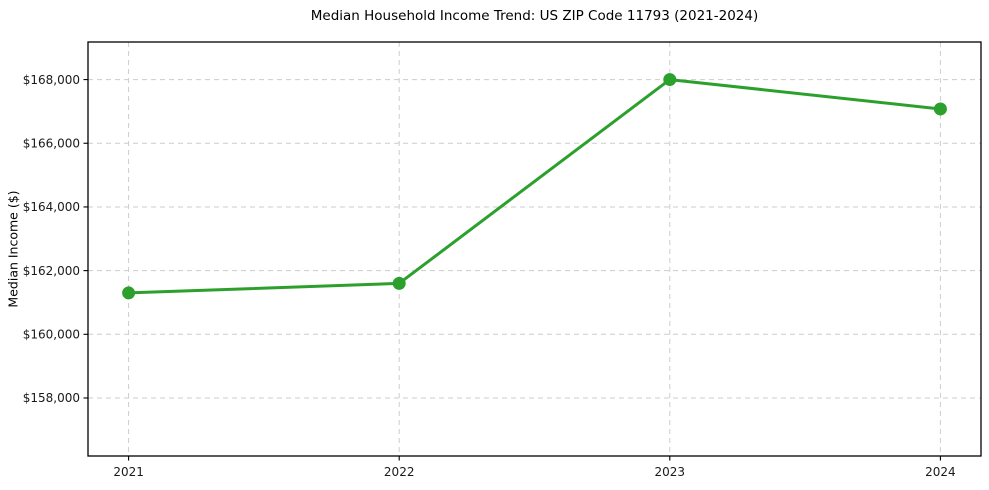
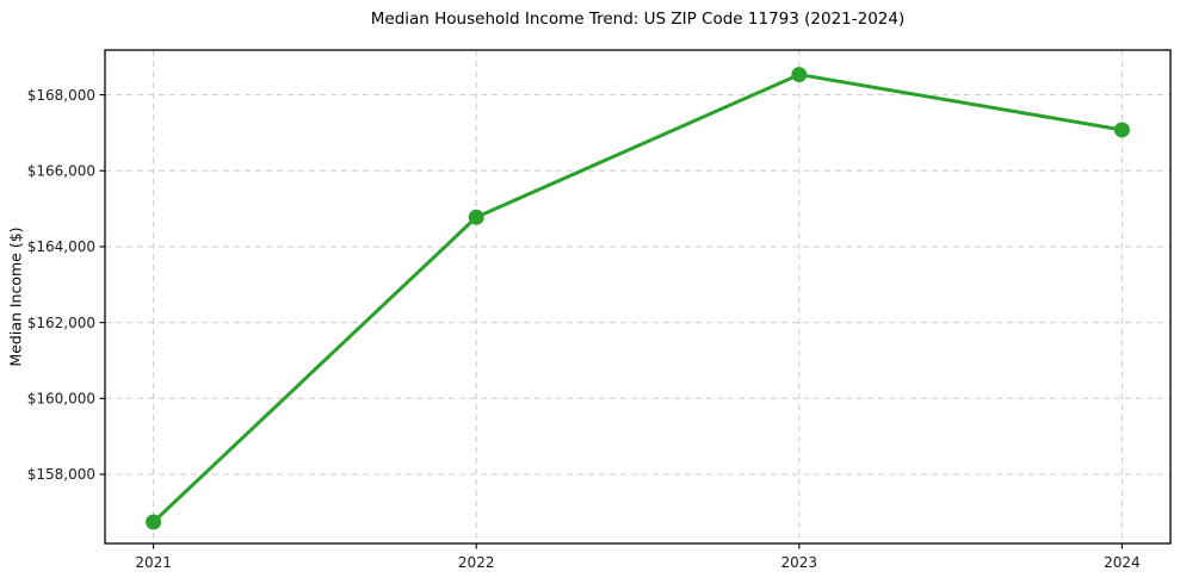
2021: $161300 -> $156700
2022: $161600 -> $164800
2023: $168000 -> $168500
